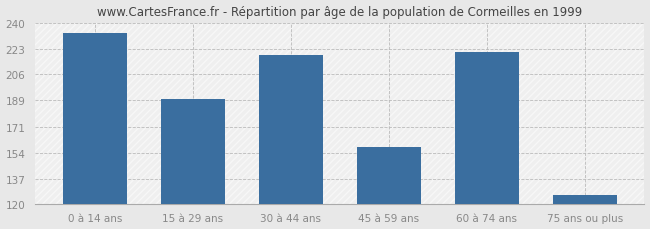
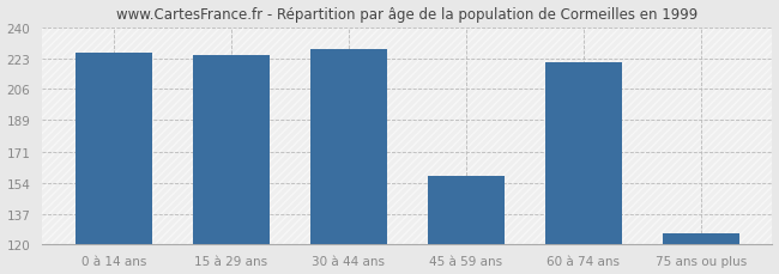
0 à 14 ans: 233 -> 226
15 à 29 ans: 190 -> 225
30 à 44 ans: 219 -> 228
